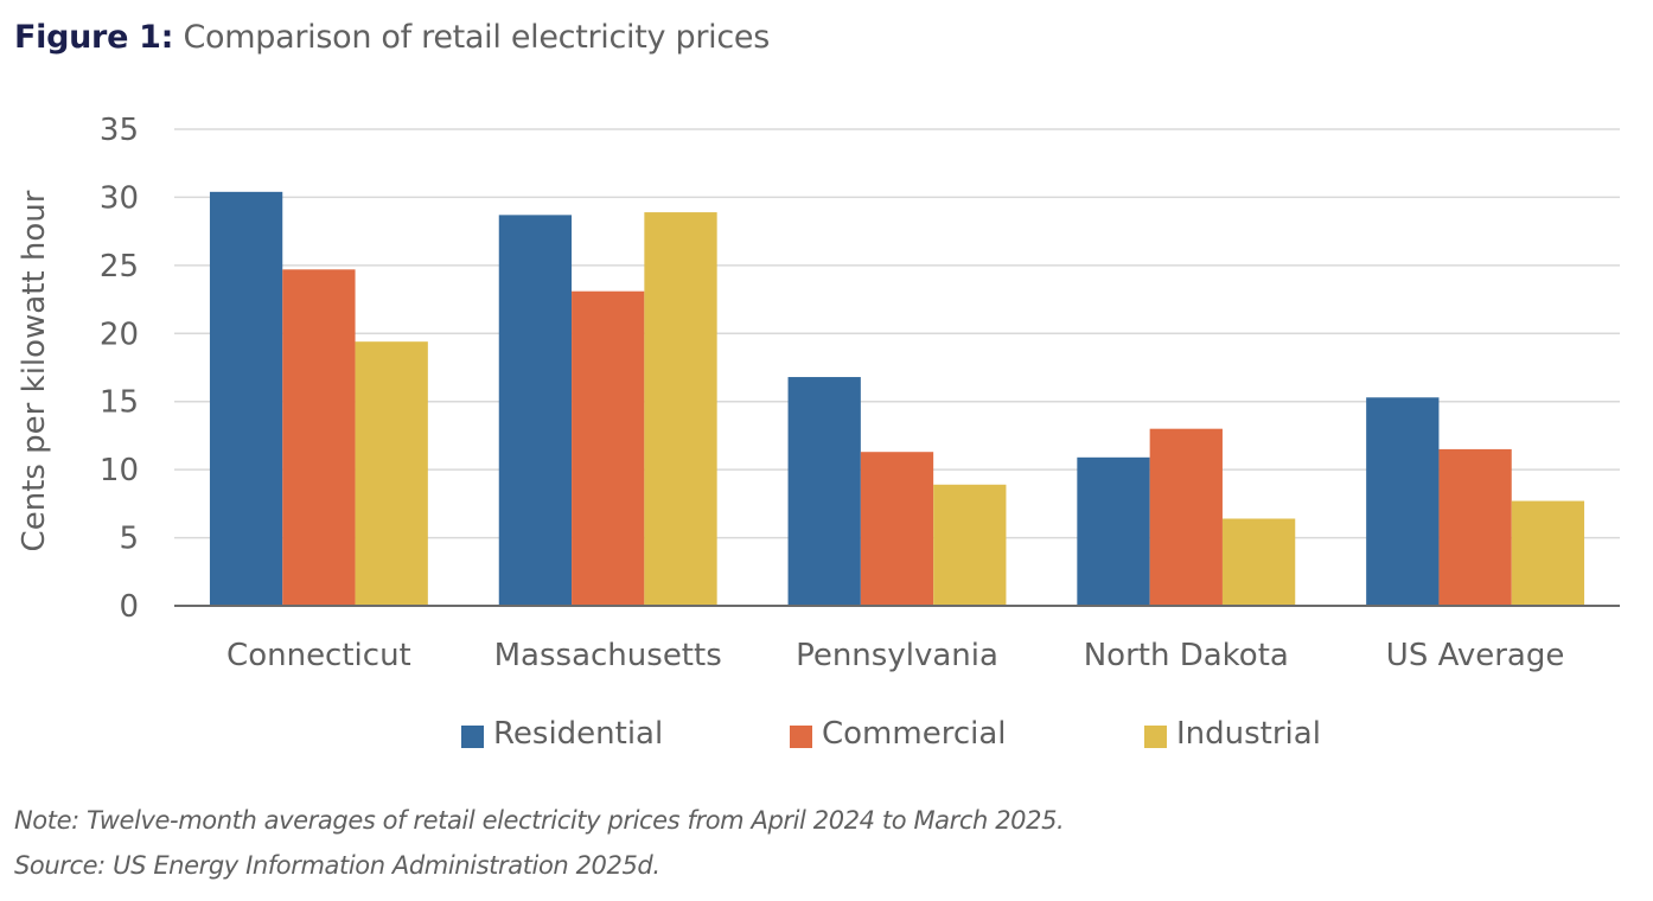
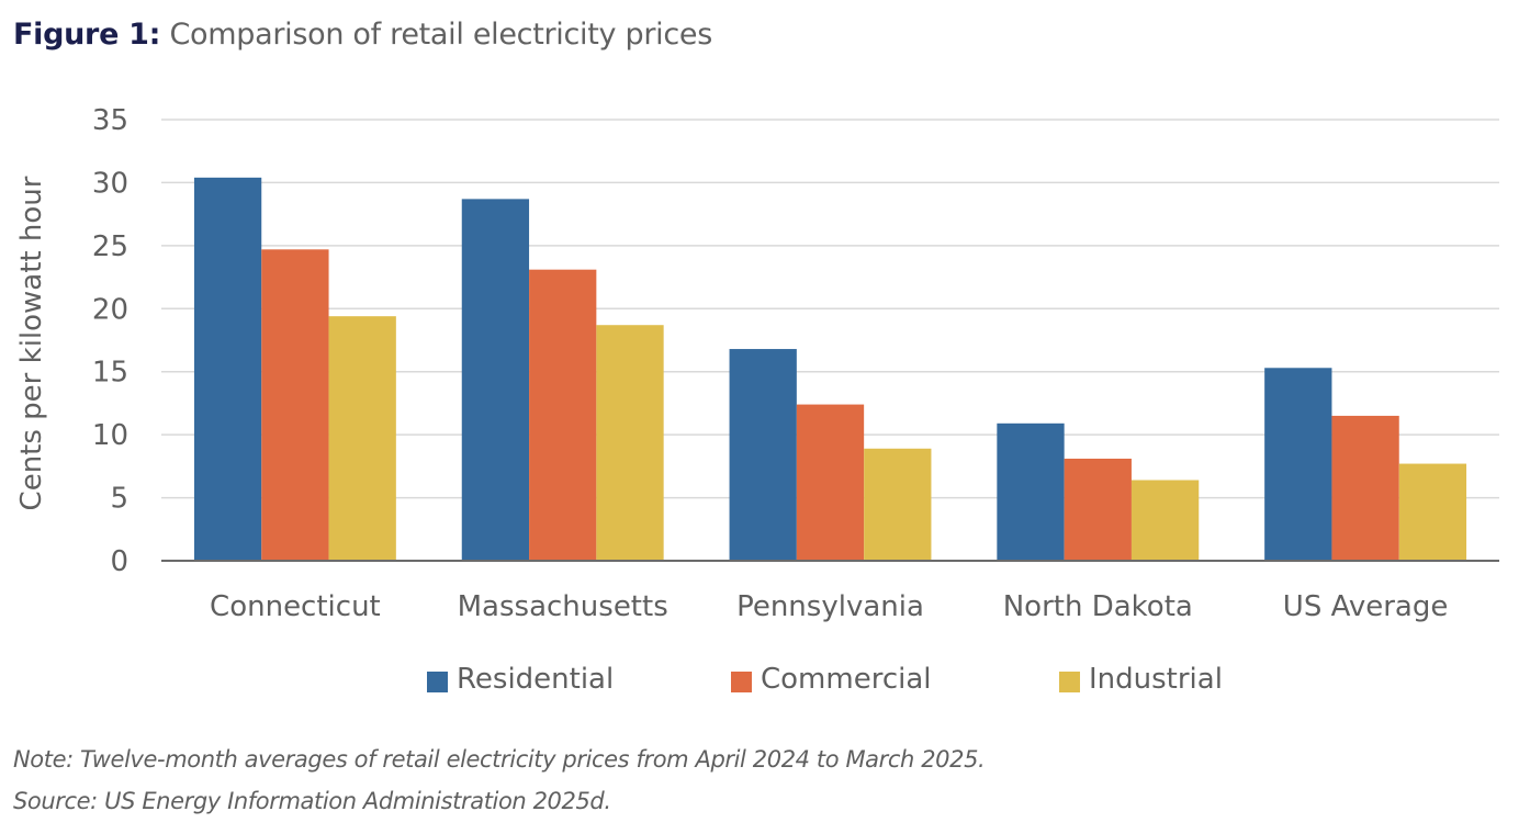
Industrial/Massachusetts: 28.9 -> 18.7
Commercial/Pennsylvania: 11.3 -> 12.4
Commercial/North Dakota: 13.0 -> 8.1
